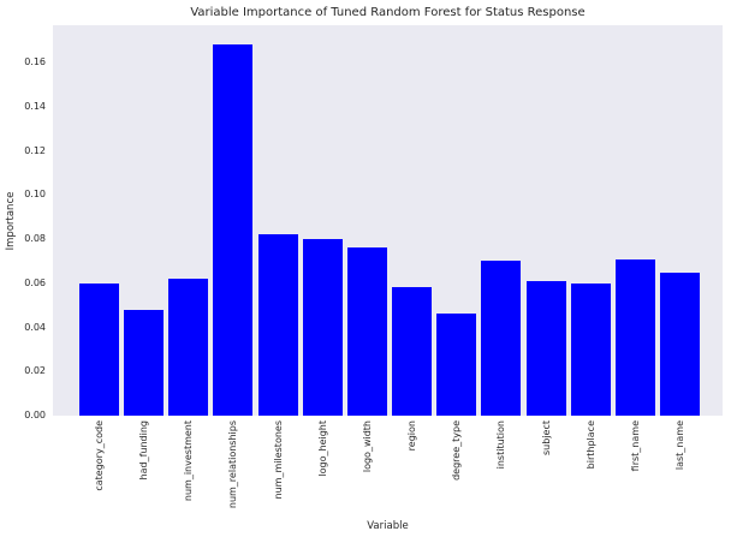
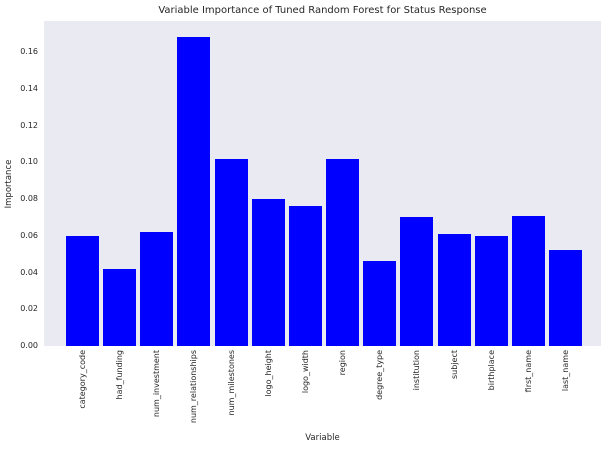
had_funding: 0.048 -> 0.042
num_milestones: 0.082 -> 0.102
region: 0.058 -> 0.102
last_name: 0.065 -> 0.052
